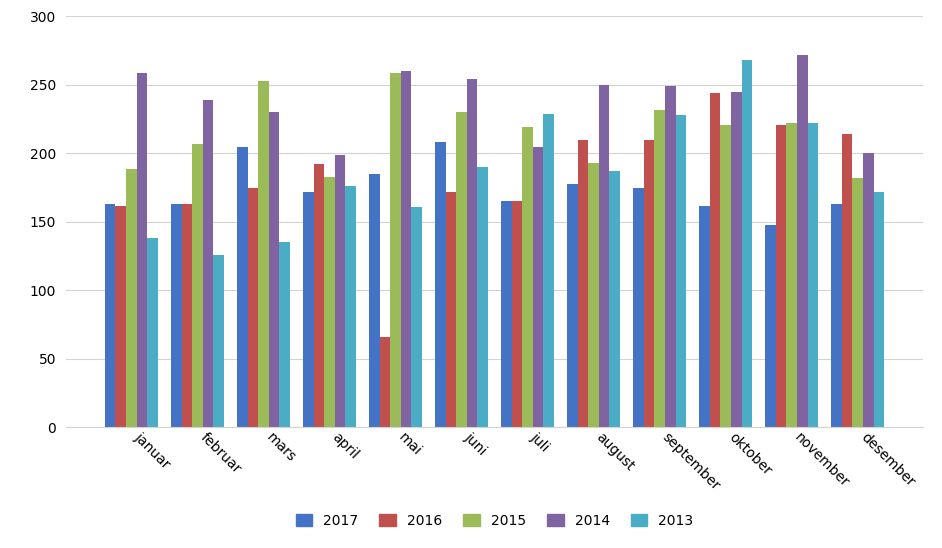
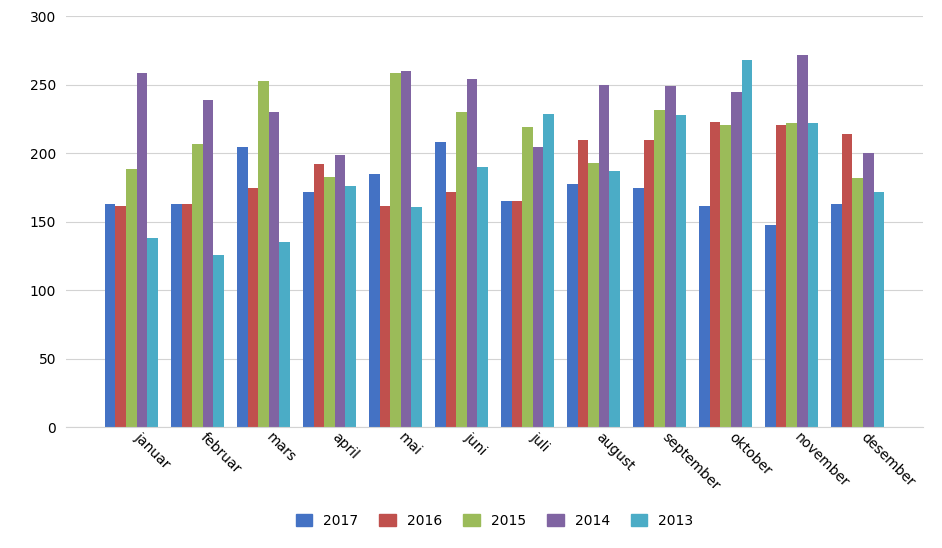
2016/mai: 66 -> 162
2016/oktober: 244 -> 223
